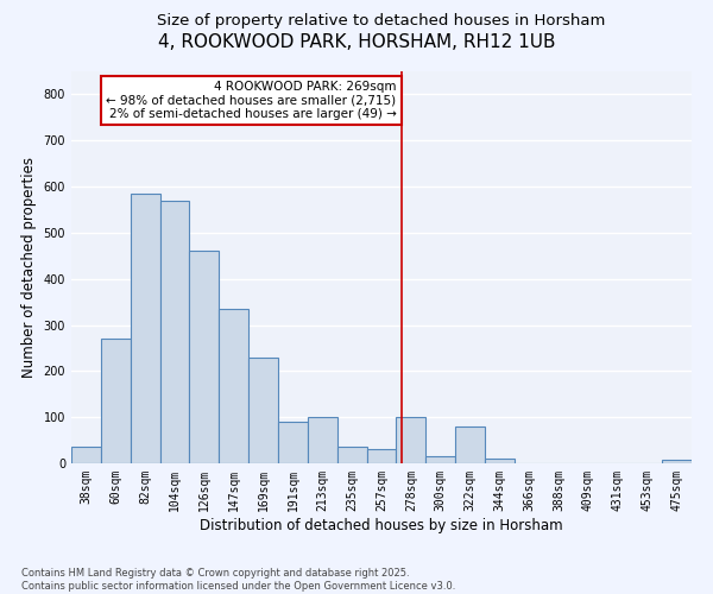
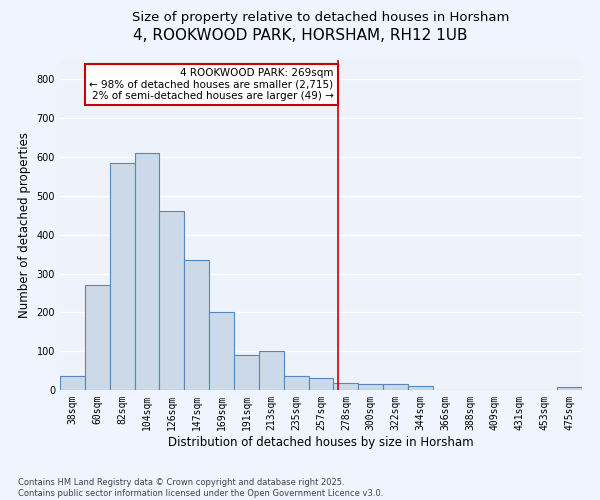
104sqm: 570 -> 610
169sqm: 230 -> 200
278sqm: 100 -> 18
322sqm: 80 -> 15
